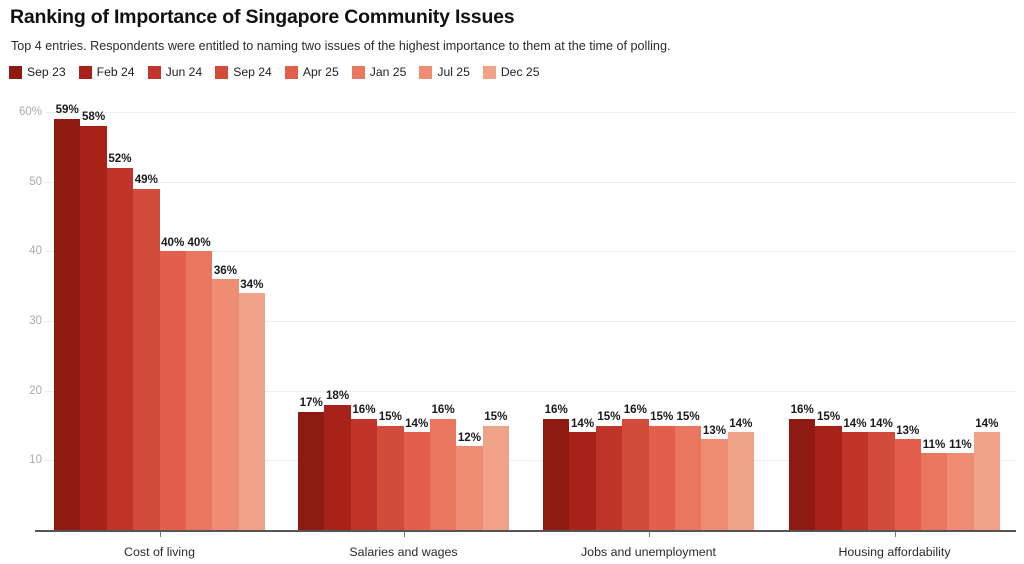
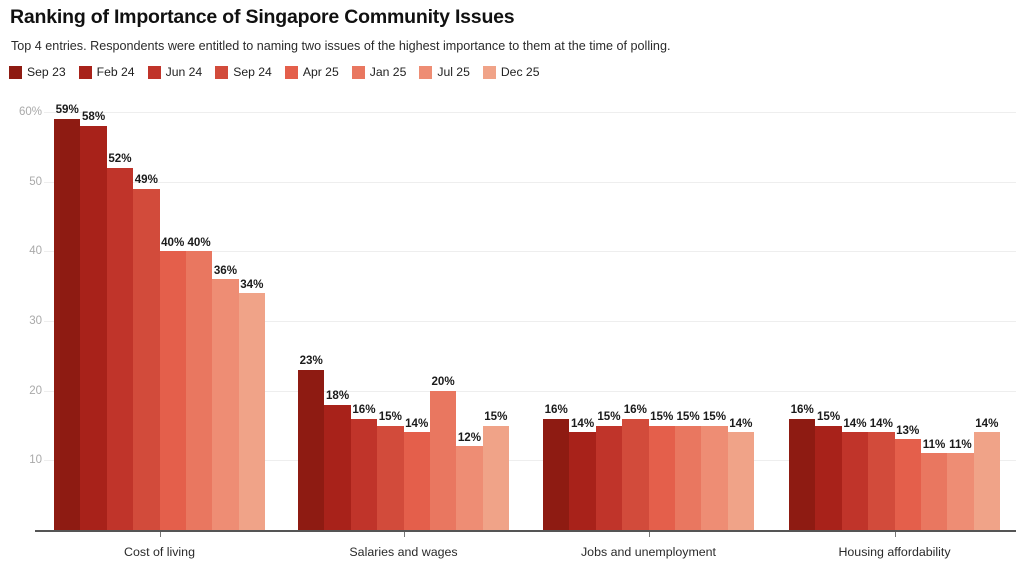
Sep 23/Salaries and wages: 17% -> 23%
Jan 25/Salaries and wages: 16% -> 20%
Jul 25/Jobs and unemployment: 13% -> 15%
